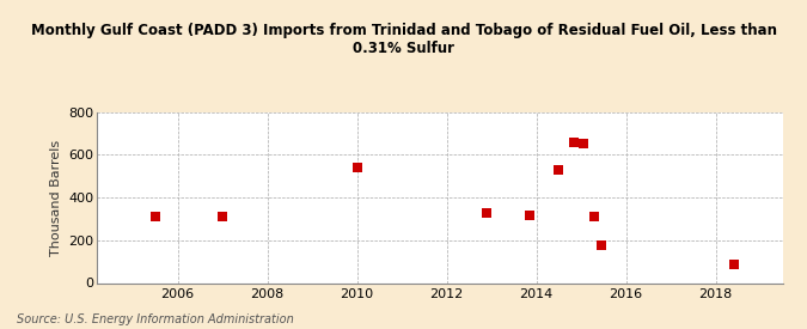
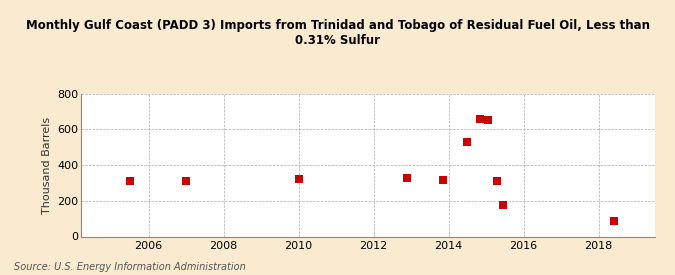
2010: 540 -> 320
